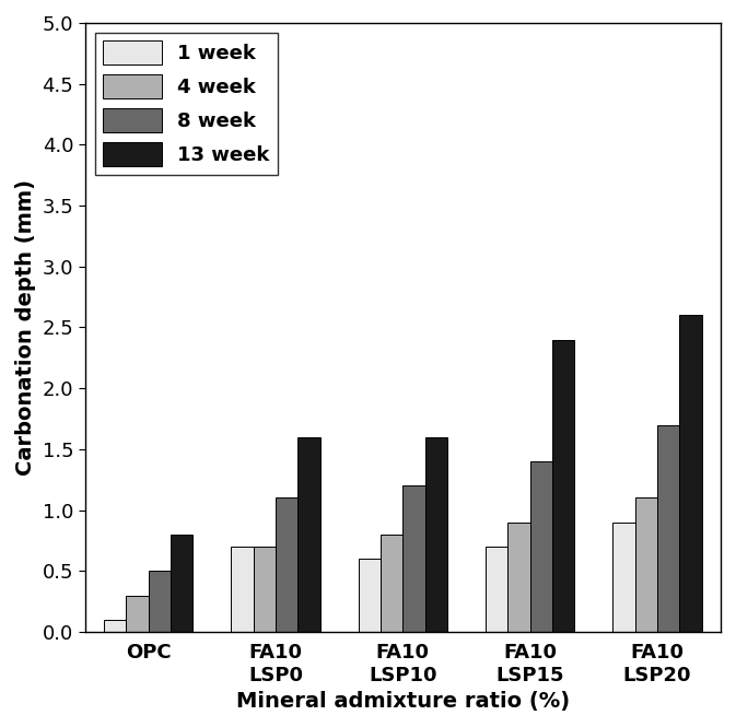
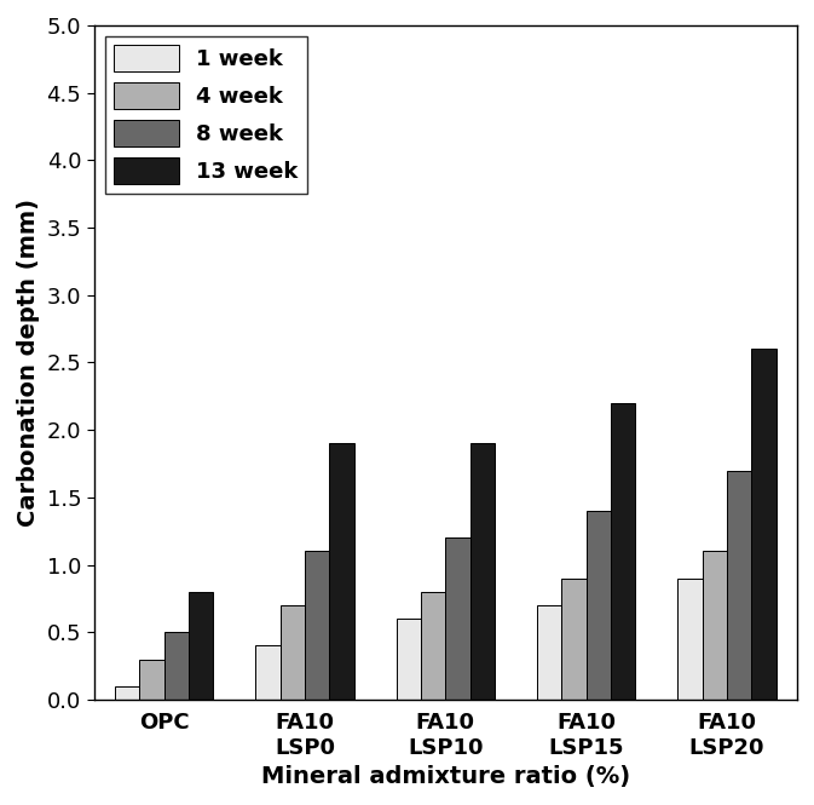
1 week/FA10 LSP0: 0.7 -> 0.4
13 week/FA10 LSP0: 1.6 -> 1.9
13 week/FA10 LSP10: 1.6 -> 1.9
13 week/FA10 LSP15: 2.4 -> 2.2
